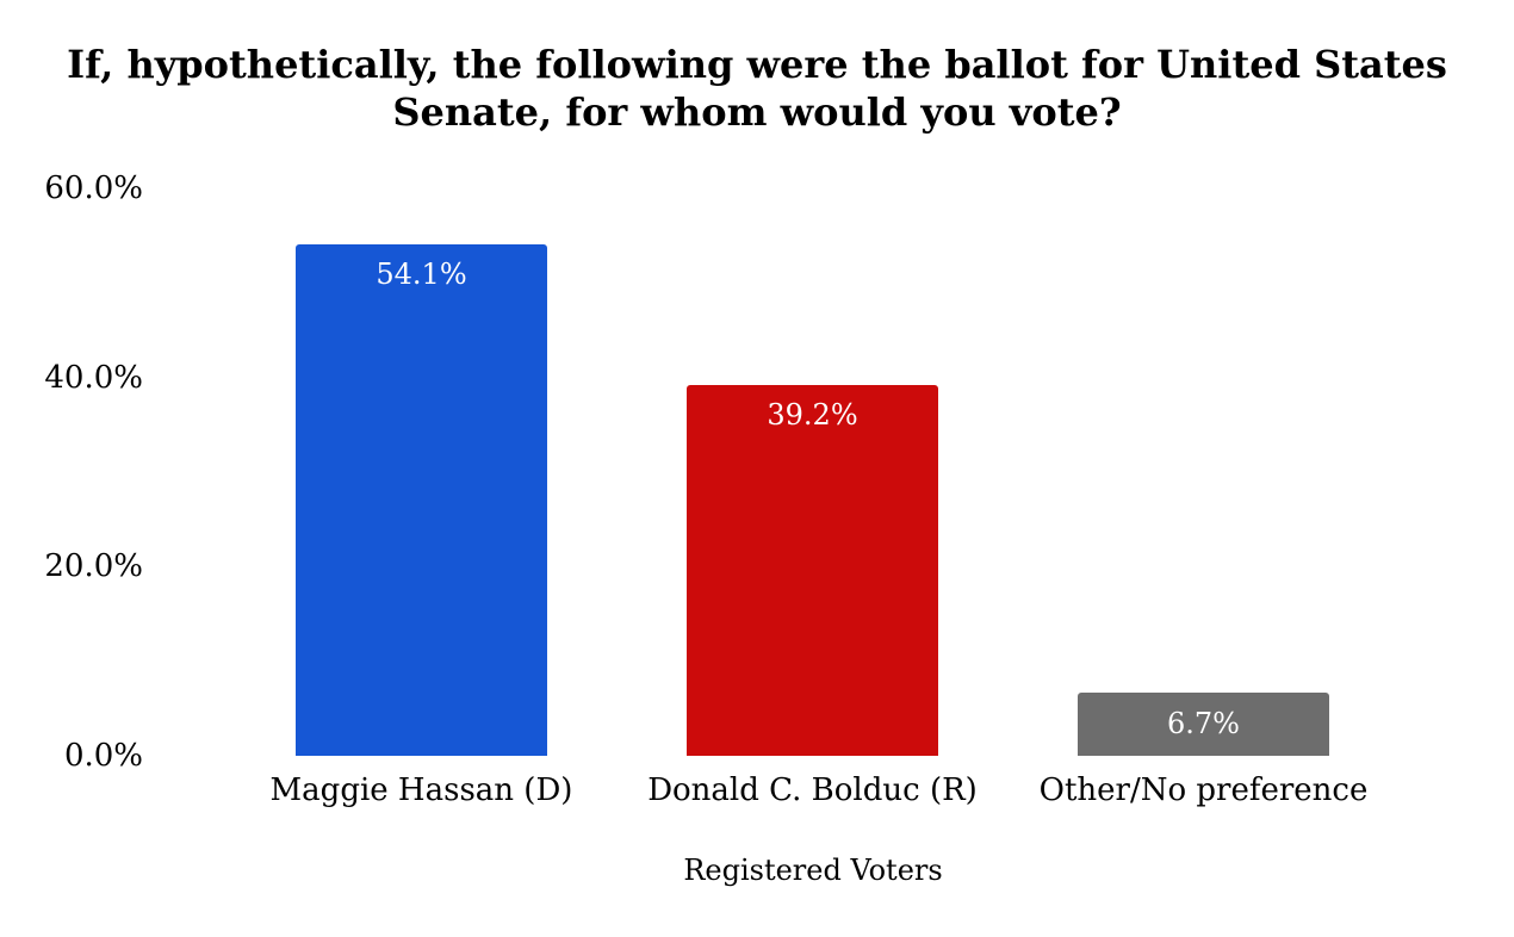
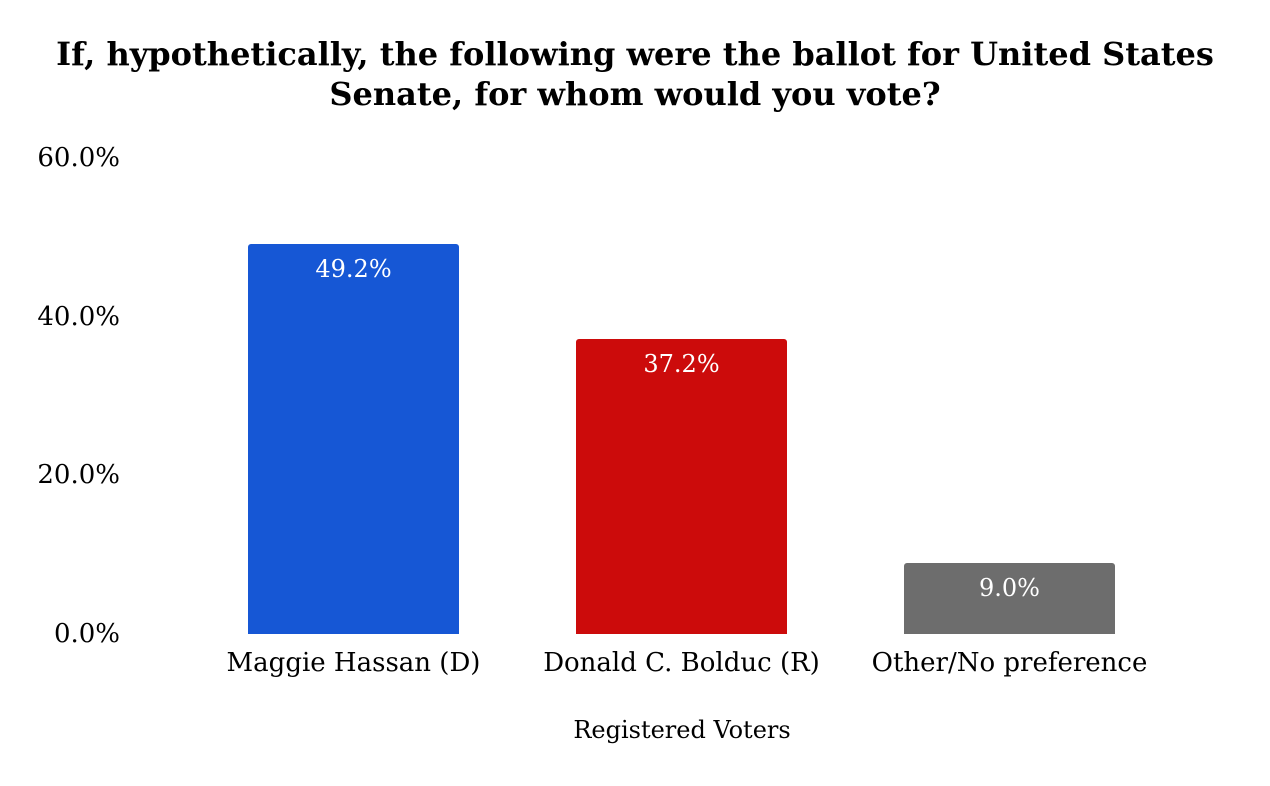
Maggie Hassan (D): 54.1% -> 49.2%
Donald C. Bolduc (R): 39.2% -> 37.2%
Other/No preference: 6.7% -> 9.0%
